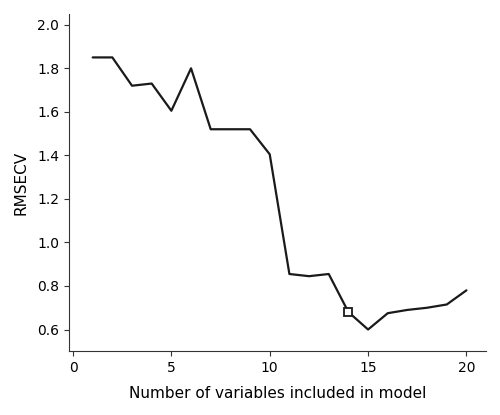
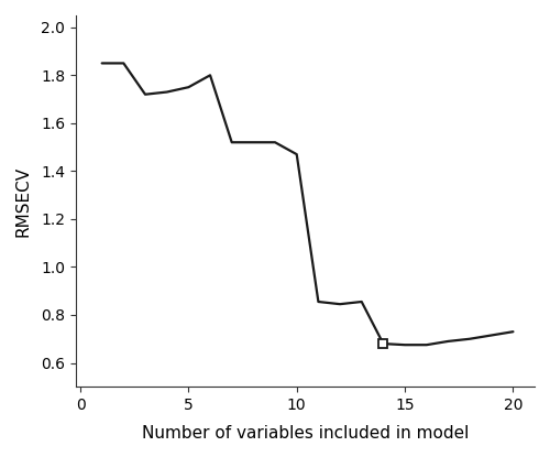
5: 1.605 -> 1.750
10: 1.405 -> 1.470
15: 0.600 -> 0.675
20: 0.780 -> 0.730
